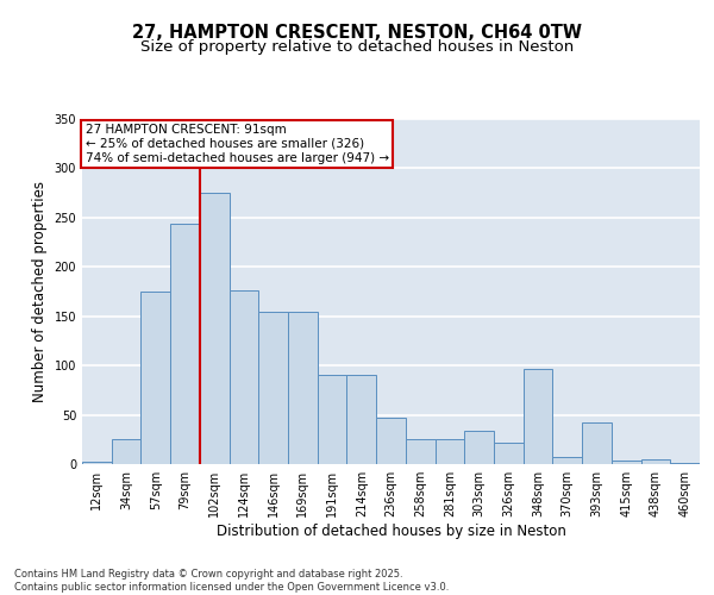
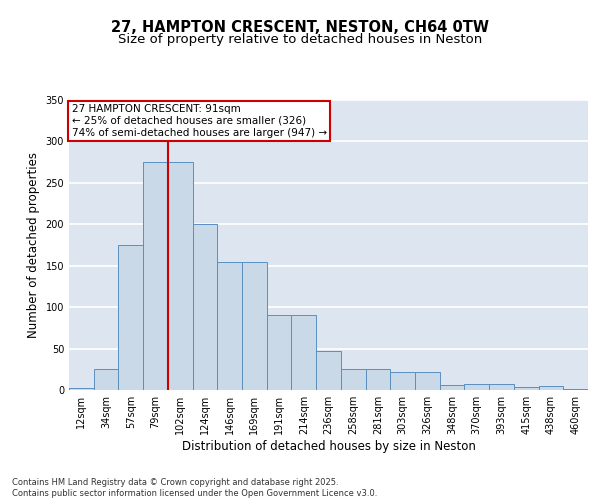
79sqm: 244 -> 275
124sqm: 176 -> 200
303sqm: 34 -> 22
348sqm: 96 -> 6
393sqm: 42 -> 7
